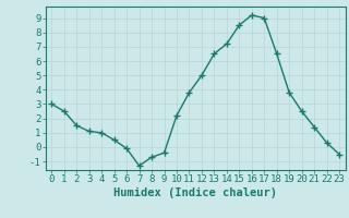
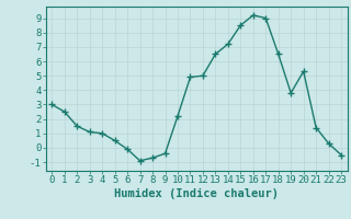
7: -1.3 -> -0.9
11: 3.8 -> 4.9
20: 2.5 -> 5.3
